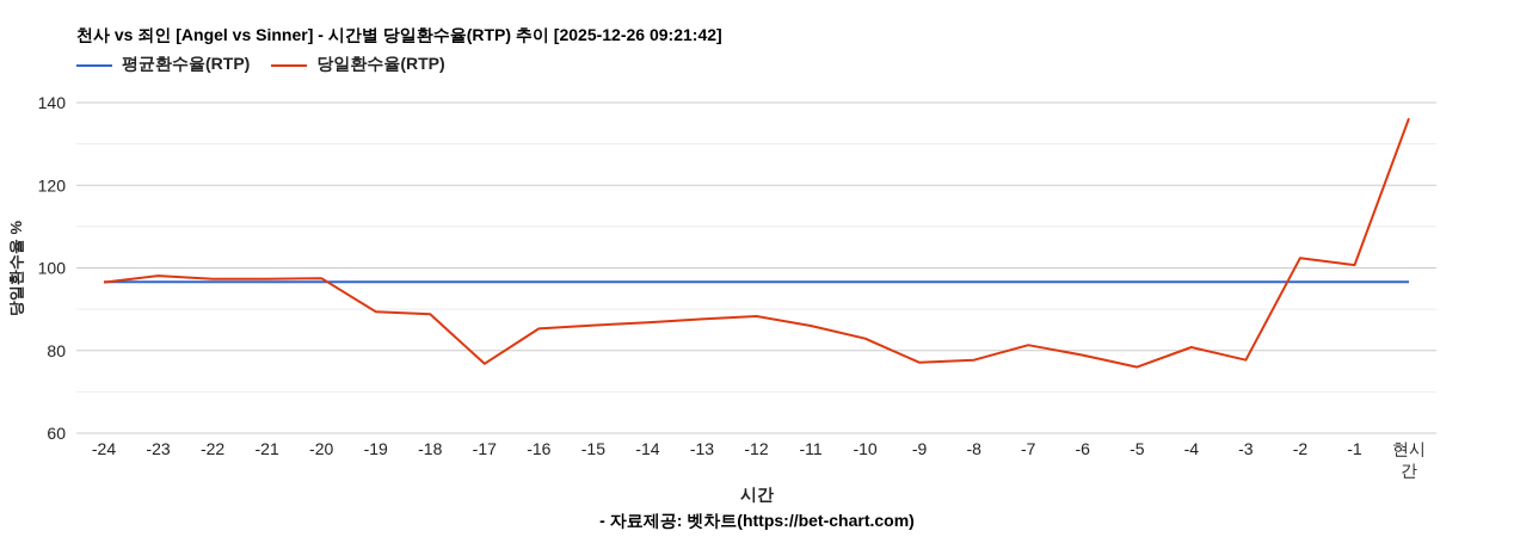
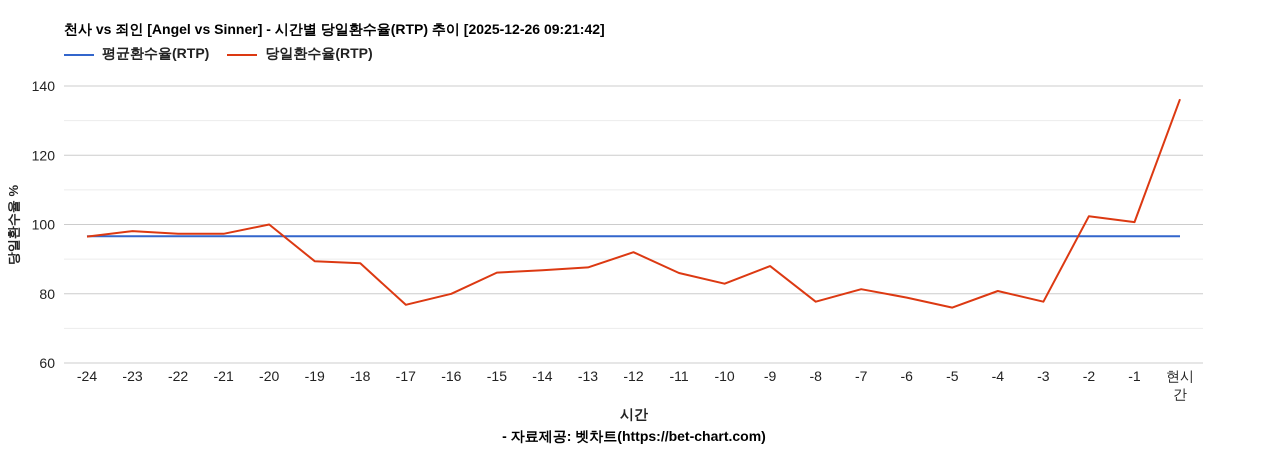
당일환수율(RTP)/-20: 98 -> 100
당일환수율(RTP)/-16: 85 -> 80
당일환수율(RTP)/-12: 88 -> 92
당일환수율(RTP)/-9: 77 -> 88
